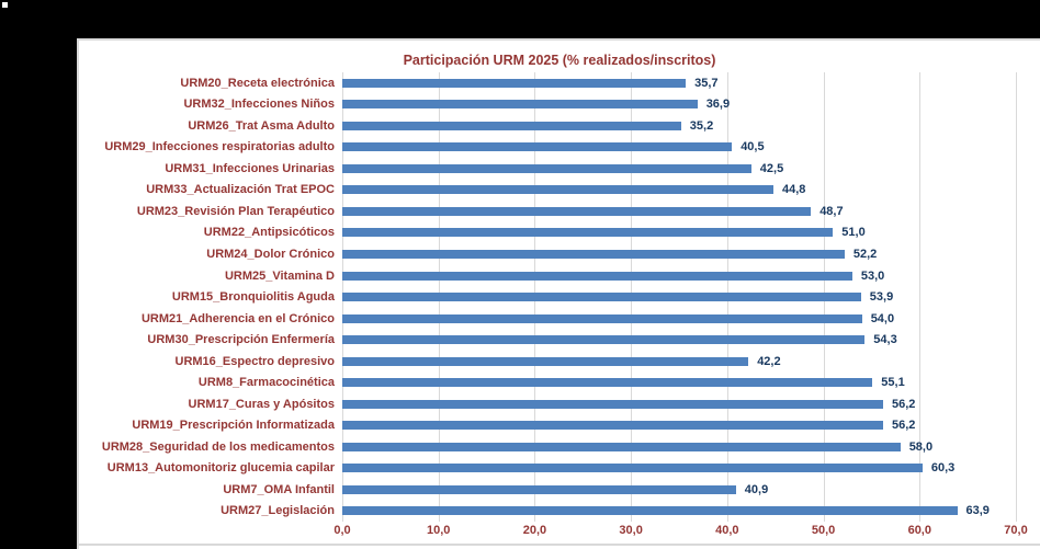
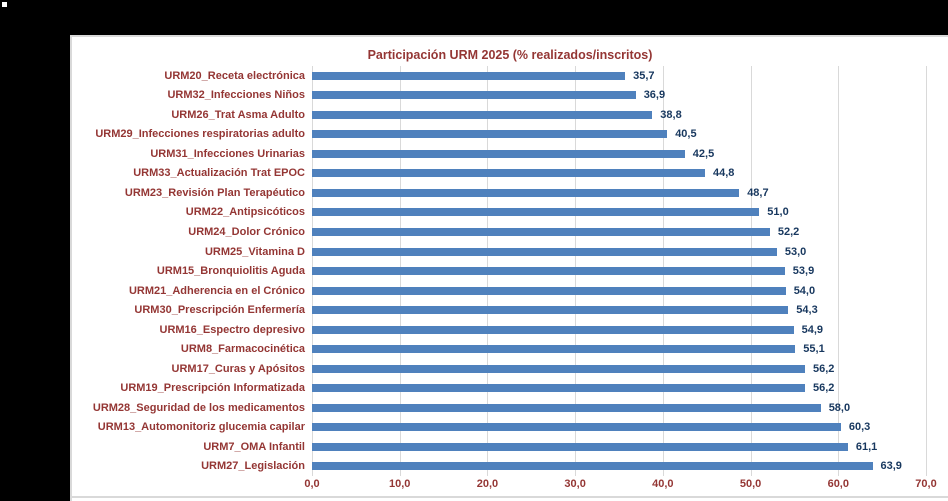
URM26_Trat Asma Adulto: 35,2 -> 38,8
URM16_Espectro depresivo: 42,2 -> 54,9
URM7_OMA Infantil: 40,9 -> 61,1
